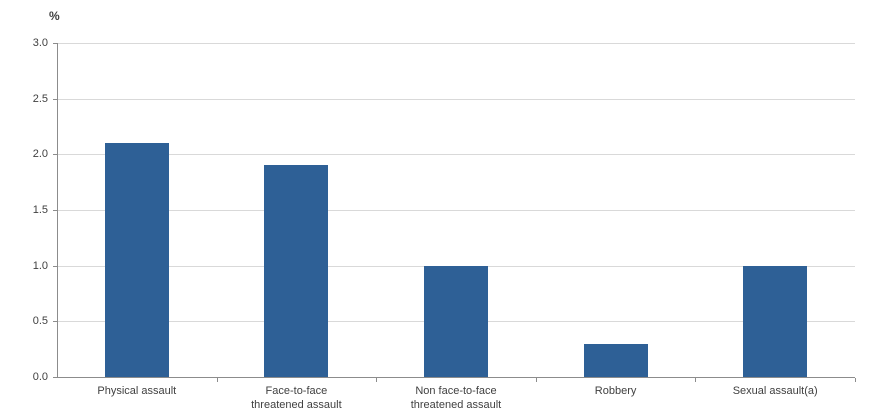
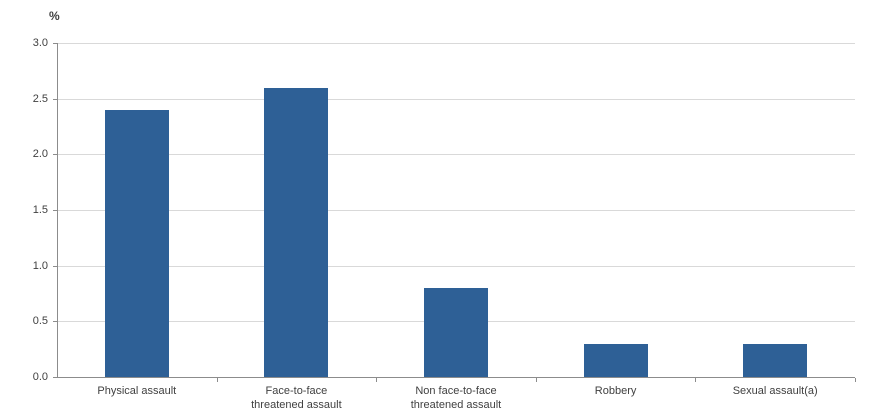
Physical assault: 2.1 -> 2.4
Face-to-face threatened assault: 1.9 -> 2.6
Non face-to-face threatened assault: 1.0 -> 0.8
Sexual assault(a): 1.0 -> 0.3
